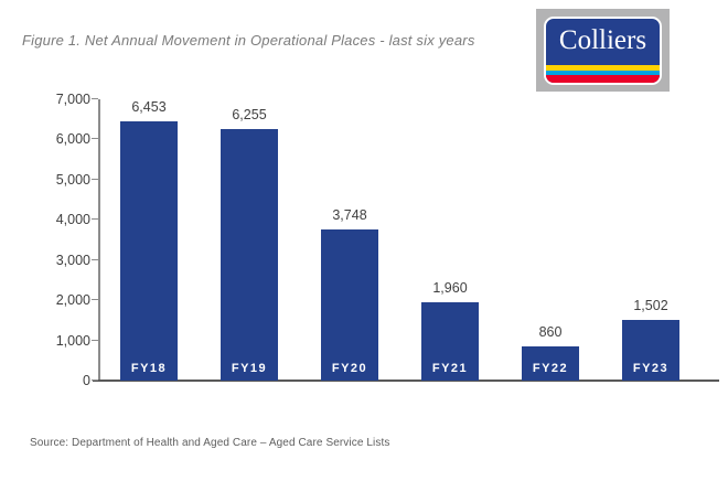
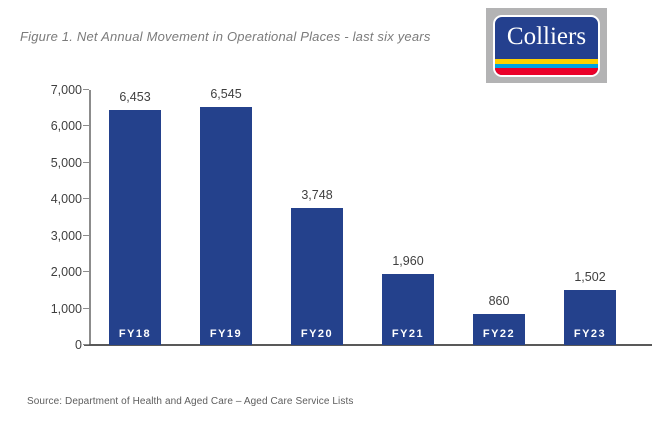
FY19: 6,255 -> 6,545
